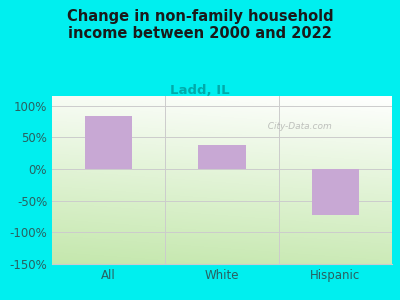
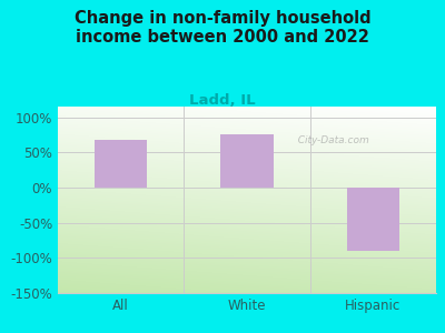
All: 84% -> 67%
White: 38% -> 75%
Hispanic: -72% -> -90%
